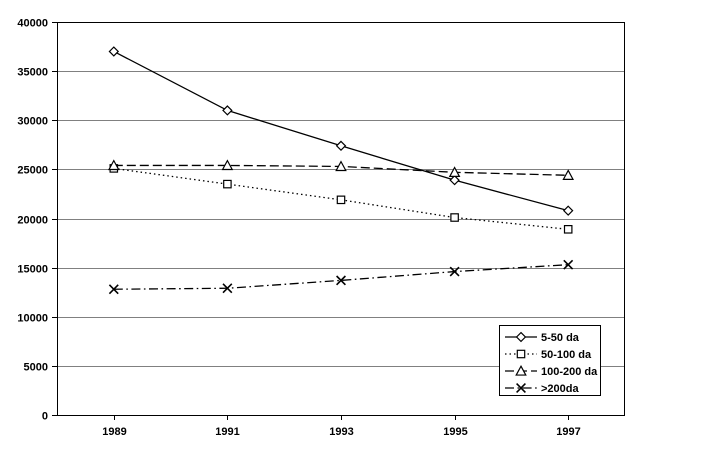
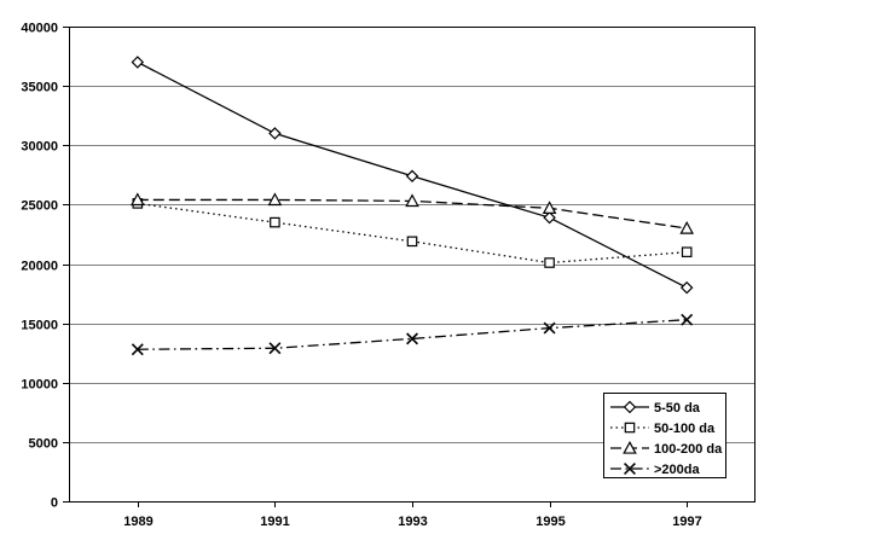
5-50 da/1997: 21000 -> 18000
50-100 da/1997: 19000 -> 21000
100-200 da/1997: 24000 -> 23000
